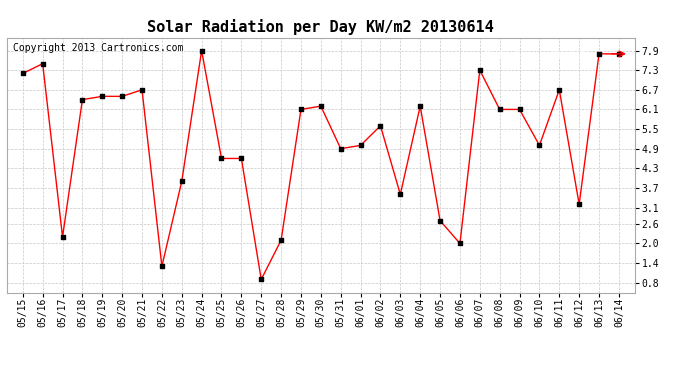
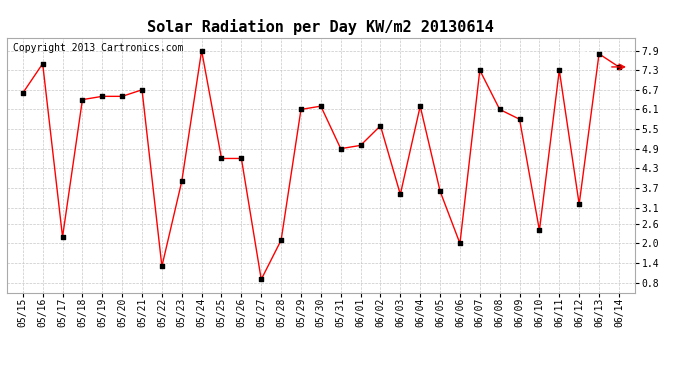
05/15: 7.2 -> 6.6
06/05: 2.7 -> 3.6
06/09: 6.1 -> 5.8
06/10: 5.0 -> 2.4
06/11: 6.7 -> 7.3
06/14: 7.8 -> 7.4
